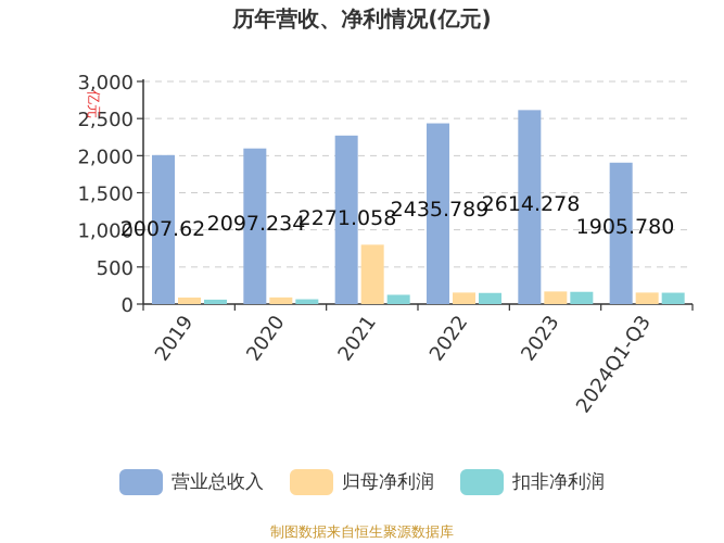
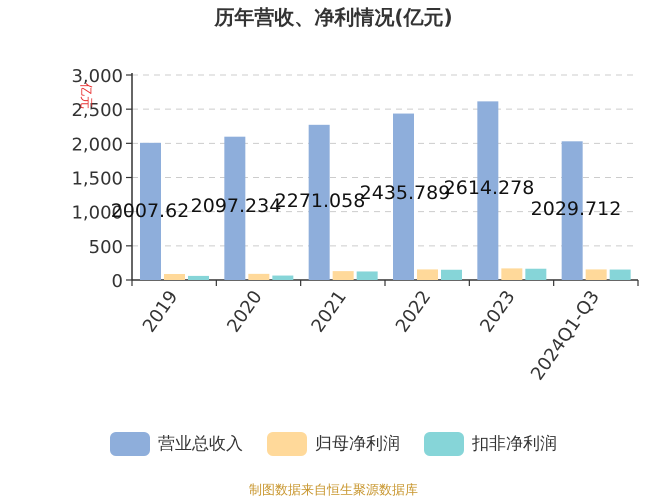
归母净利润/2021: 800 -> 100
营业总收入/2024Q1-Q3: 1905.780 -> 2029.712
